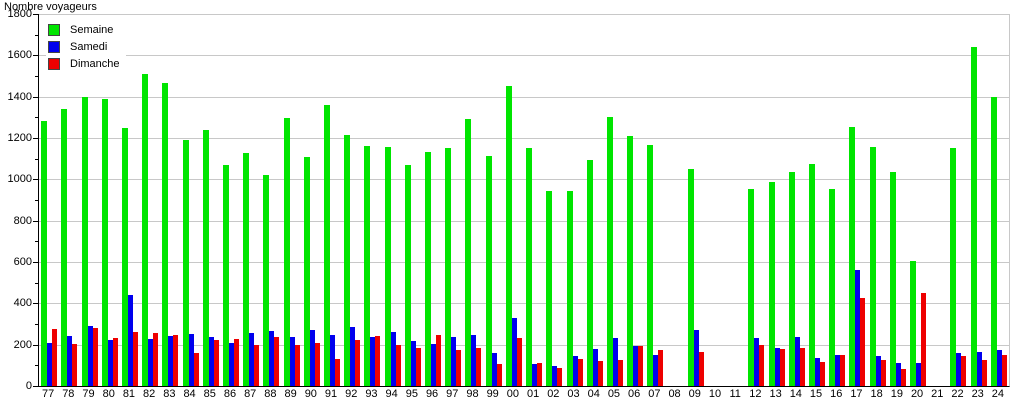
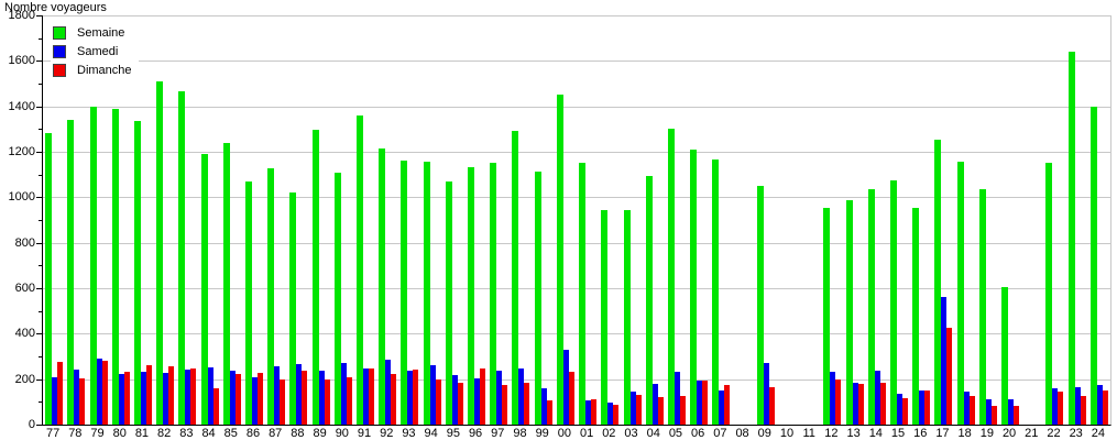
Semaine/81: 1250 -> 1340
Samedi/81: 440 -> 230
Dimanche/91: 130 -> 250
Dimanche/20: 450 -> 80
